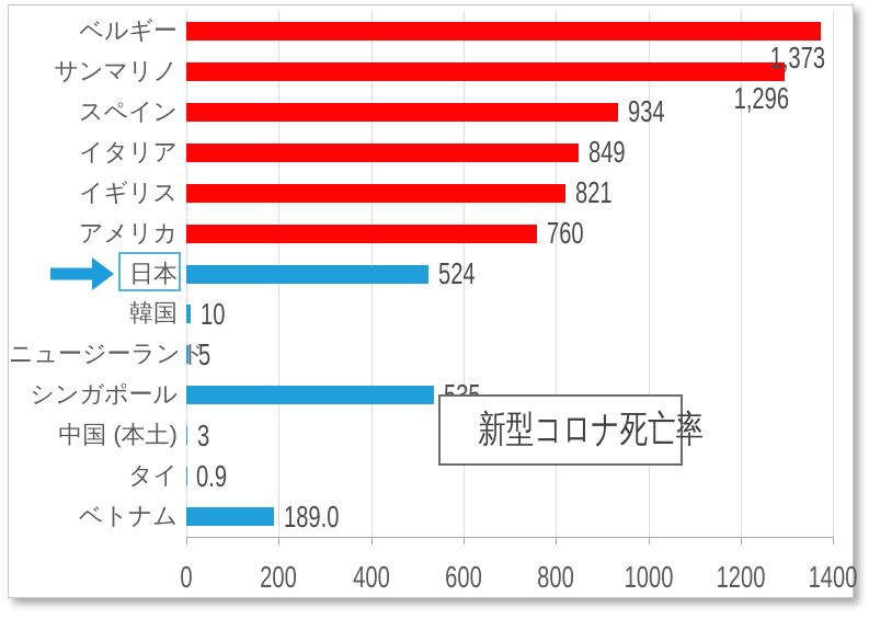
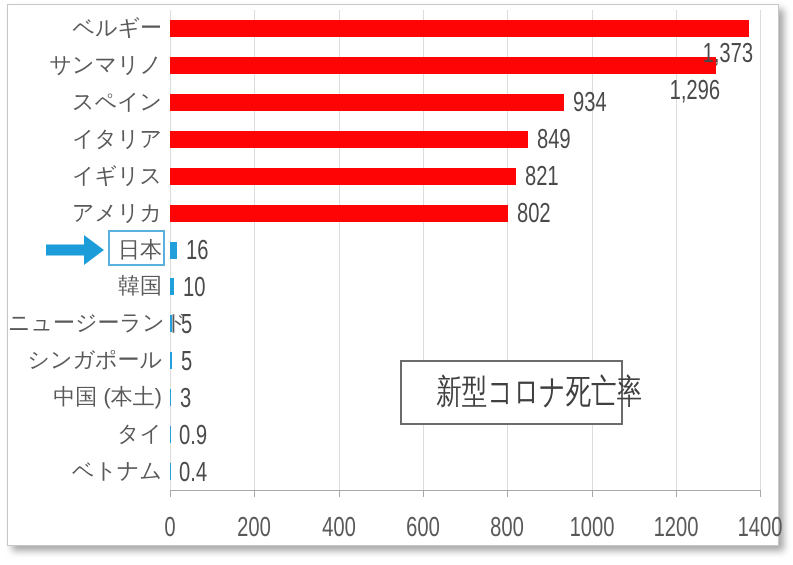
アメリカ: 760 -> 802
日本: 524 -> 16
シンガポール: 535 -> 5
ベトナム: 189.0 -> 0.4
